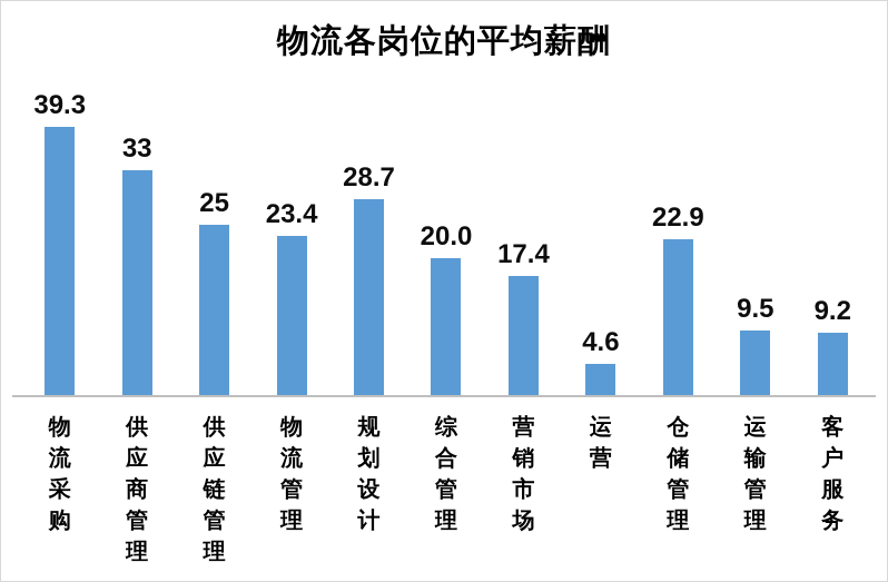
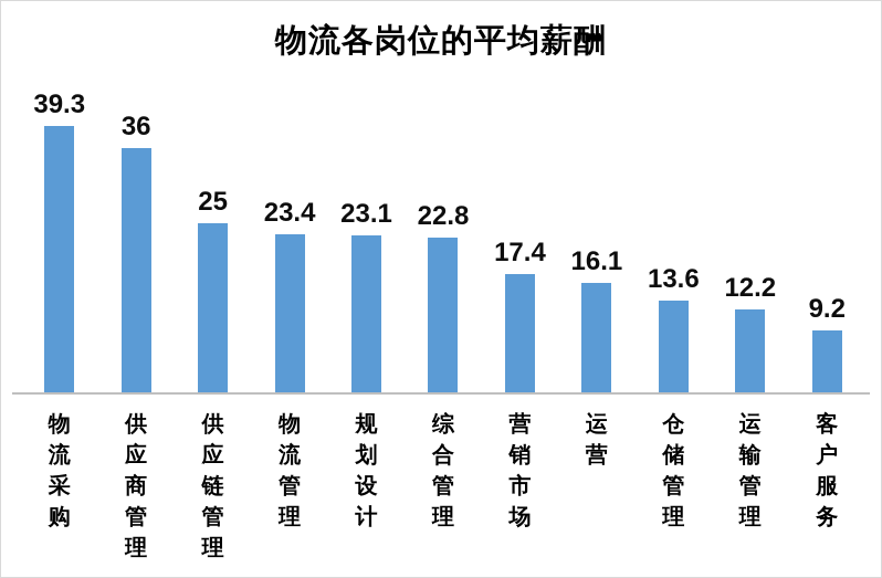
供应商管理: 33 -> 36
规划设计: 28.7 -> 23.1
综合管理: 20.0 -> 22.8
运营: 4.6 -> 16.1
仓储管理: 22.9 -> 13.6
运输管理: 9.5 -> 12.2
